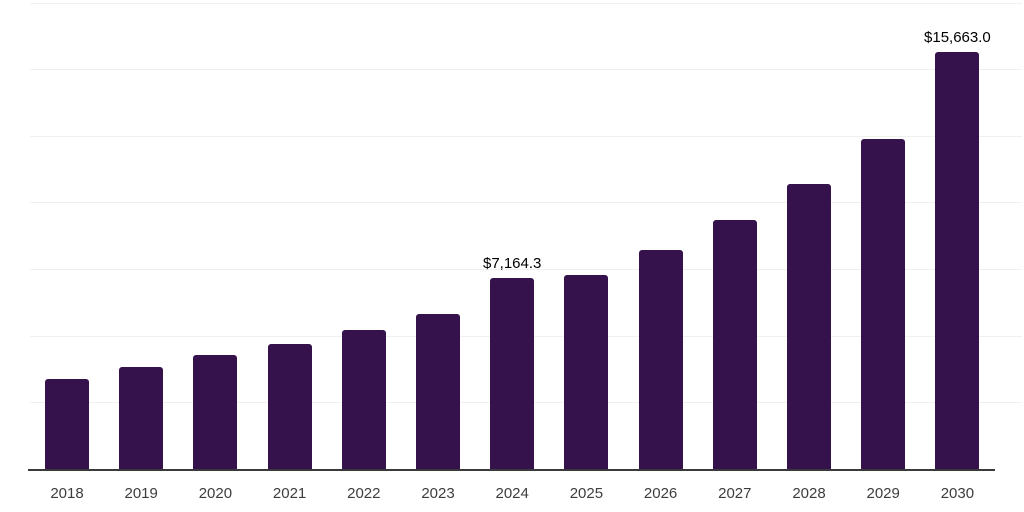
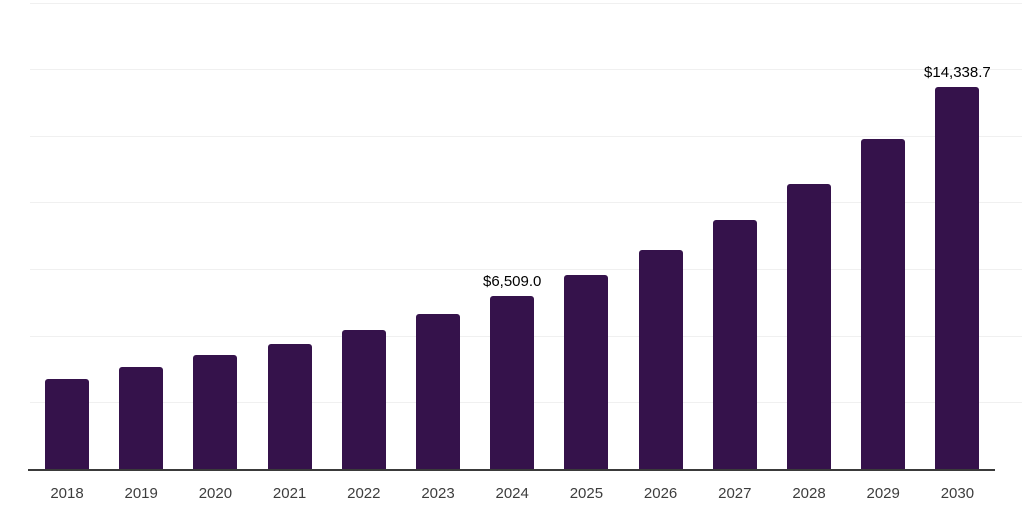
2024: $7,164.3 -> $6,509.0
2030: $15,663.0 -> $14,338.7
